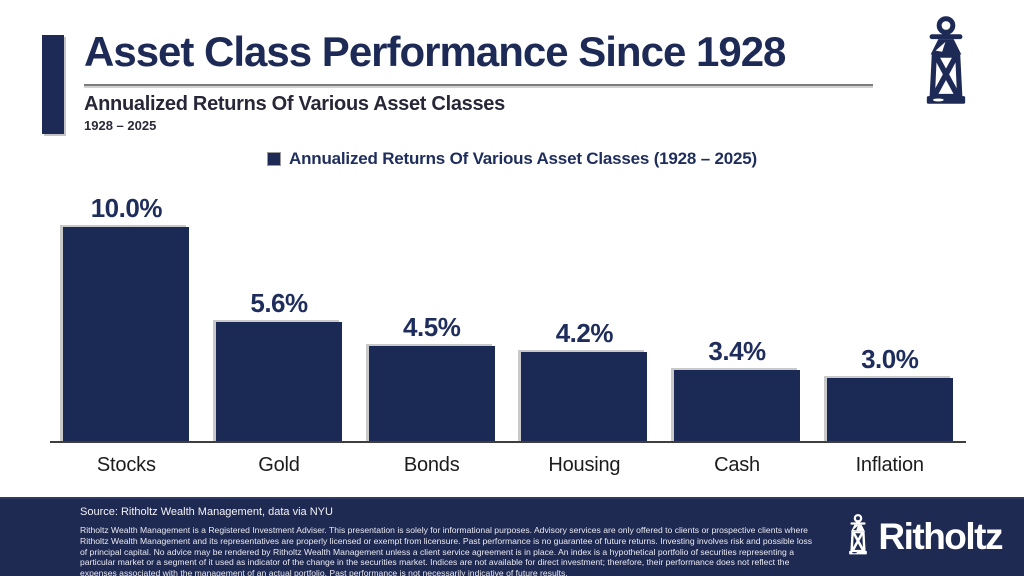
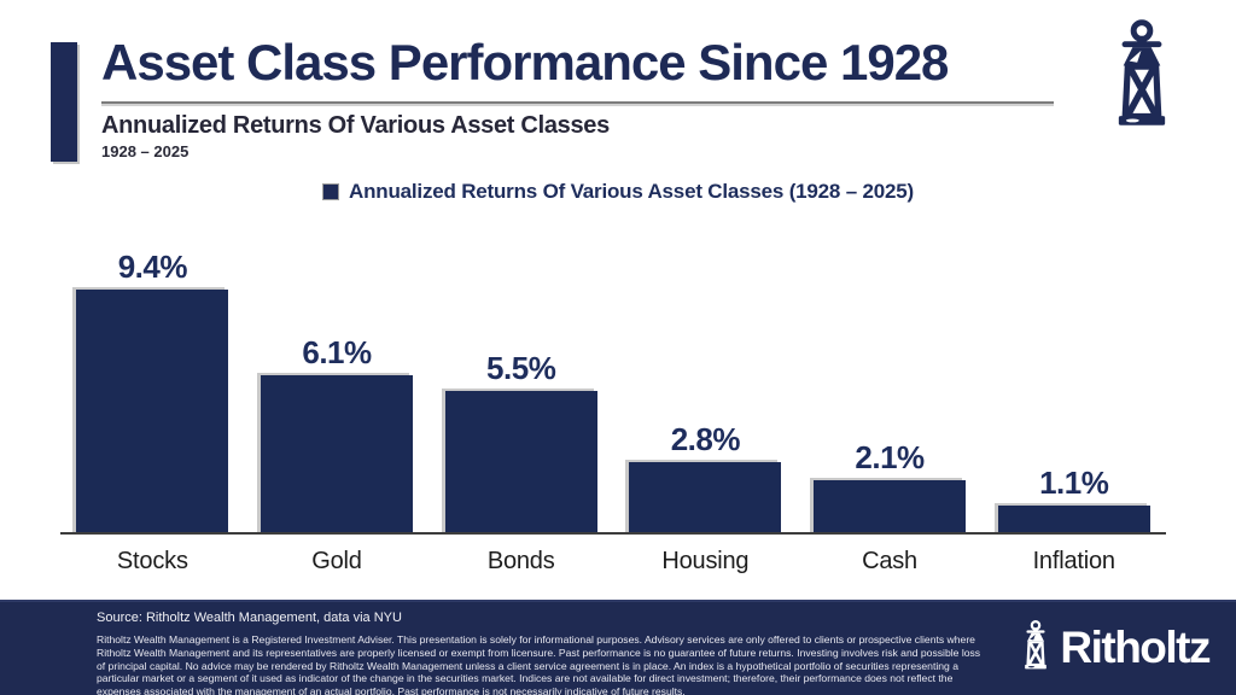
Stocks: 10.0% -> 9.4%
Gold: 5.6% -> 6.1%
Bonds: 4.5% -> 5.5%
Housing: 4.2% -> 2.8%
Cash: 3.4% -> 2.1%
Inflation: 3.0% -> 1.1%
